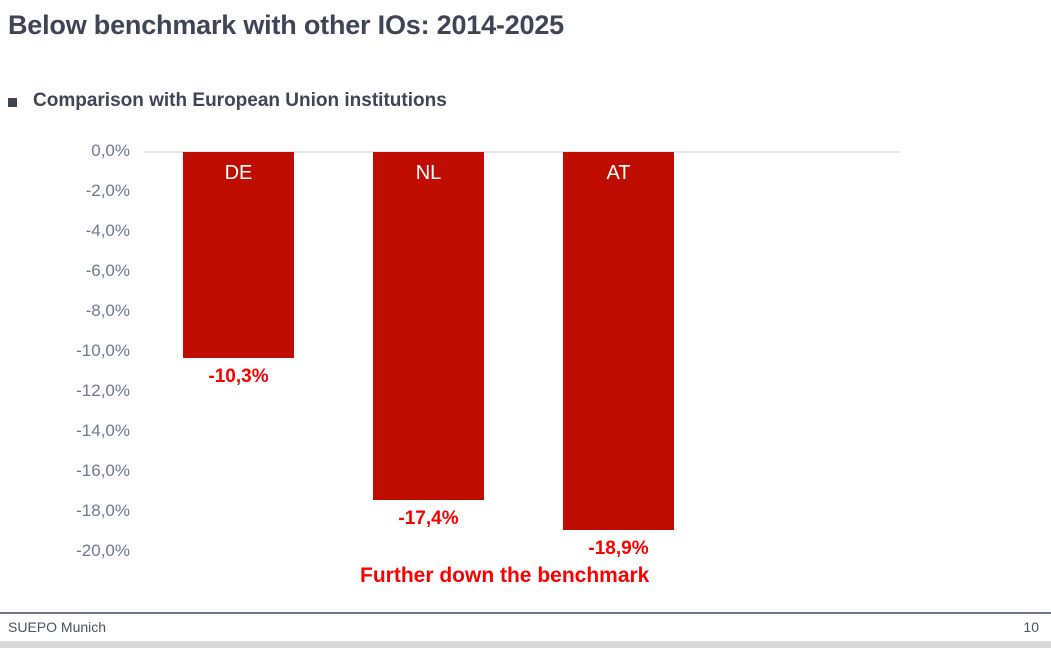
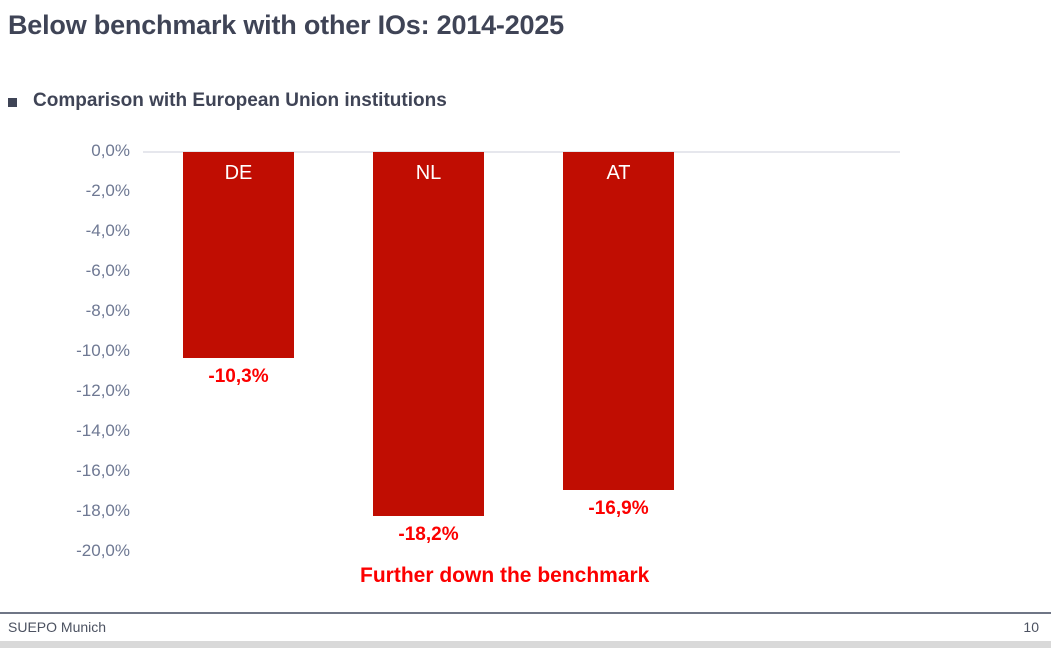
NL: -17,4% -> -18,2%
AT: -18,9% -> -16,9%
